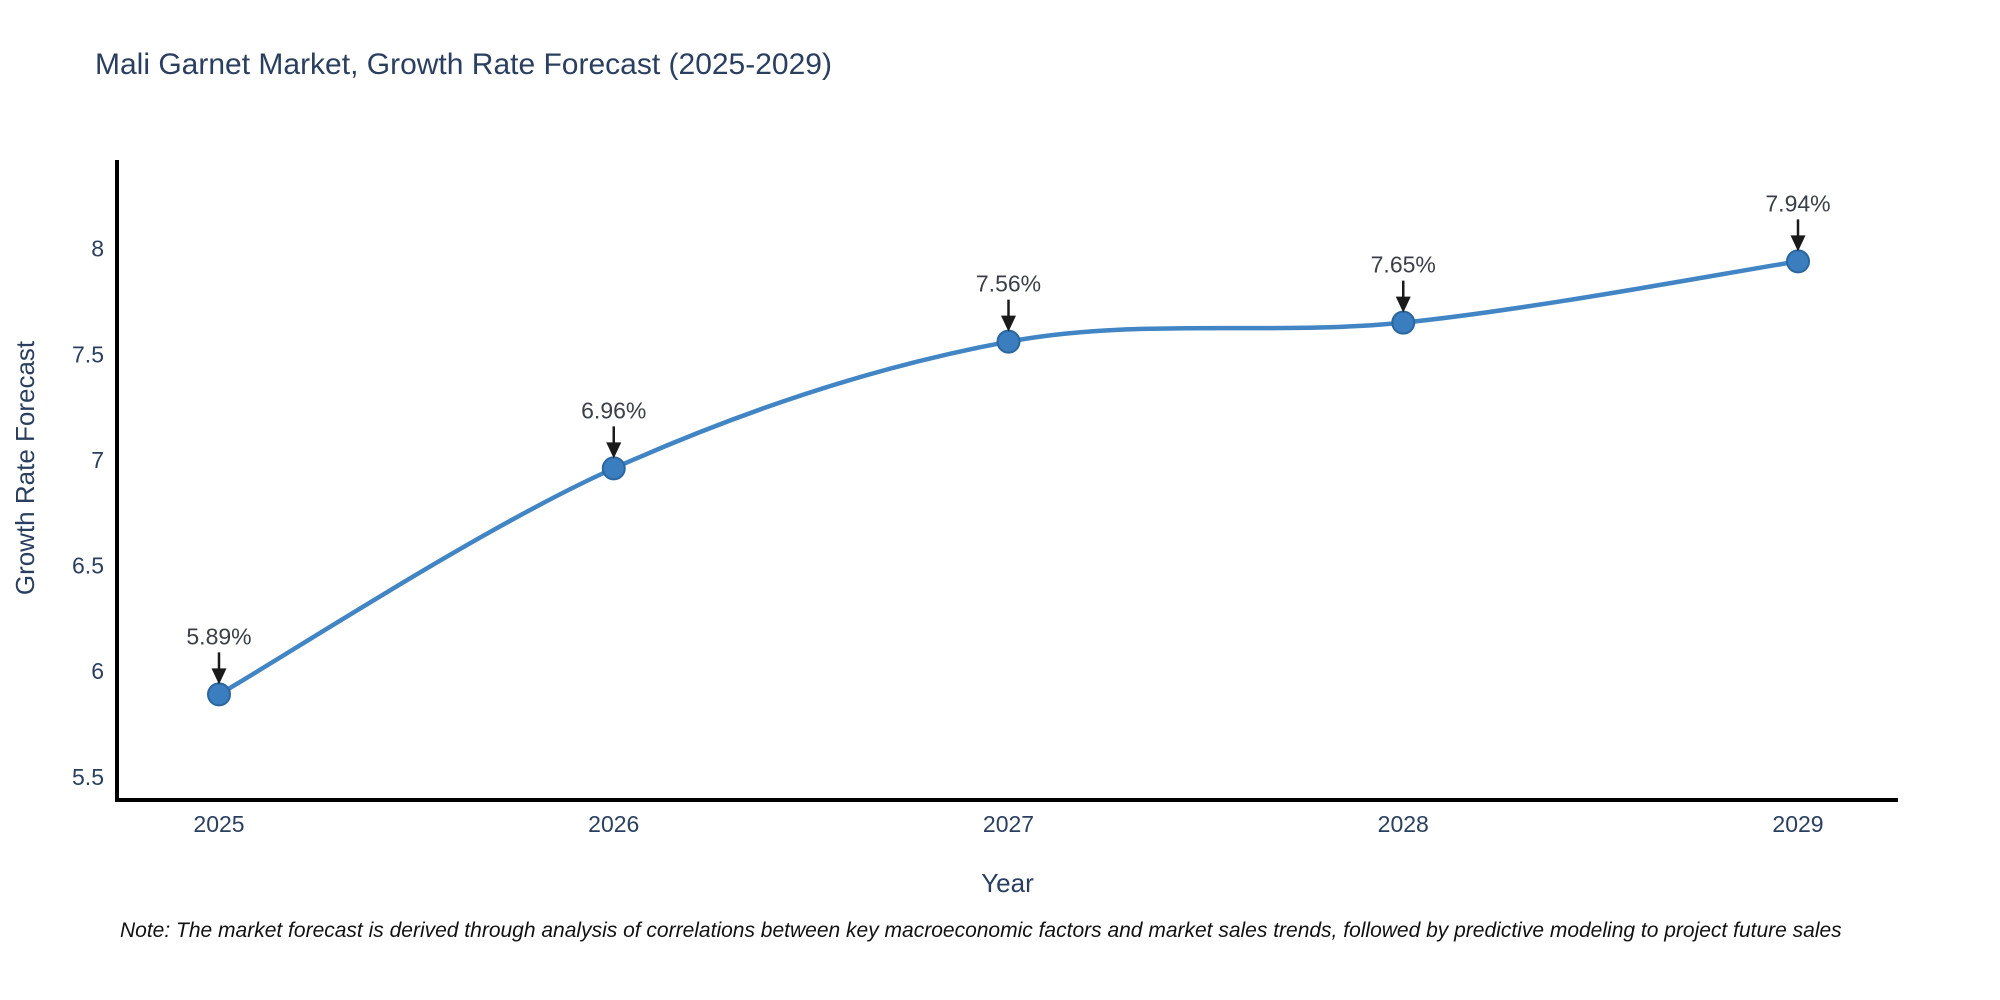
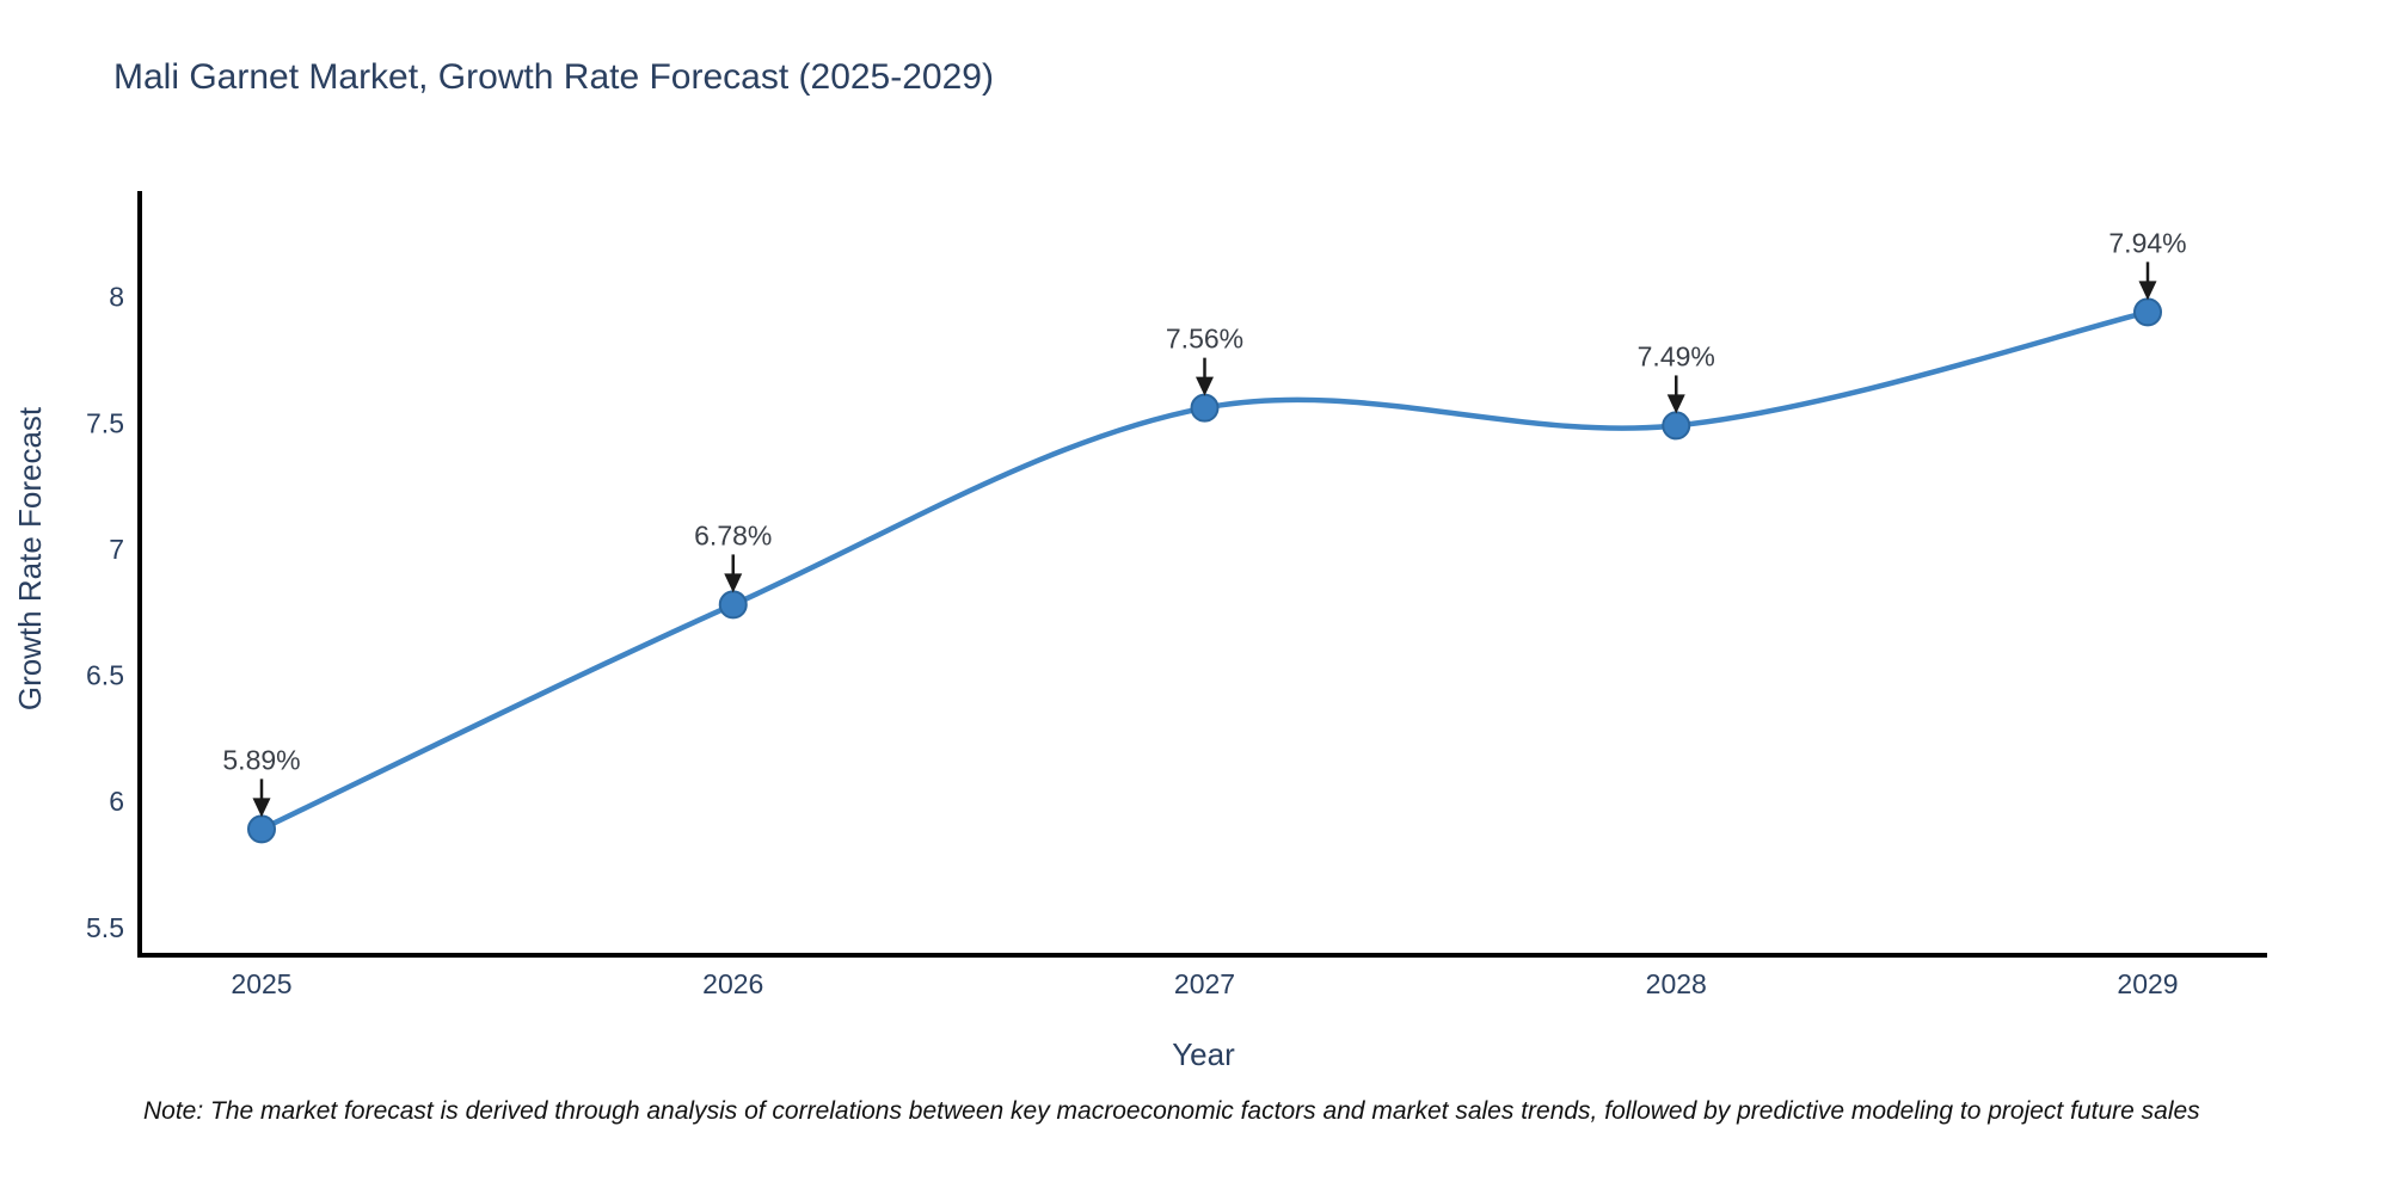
2026: 6.96% -> 6.78%
2028: 7.65% -> 7.49%
